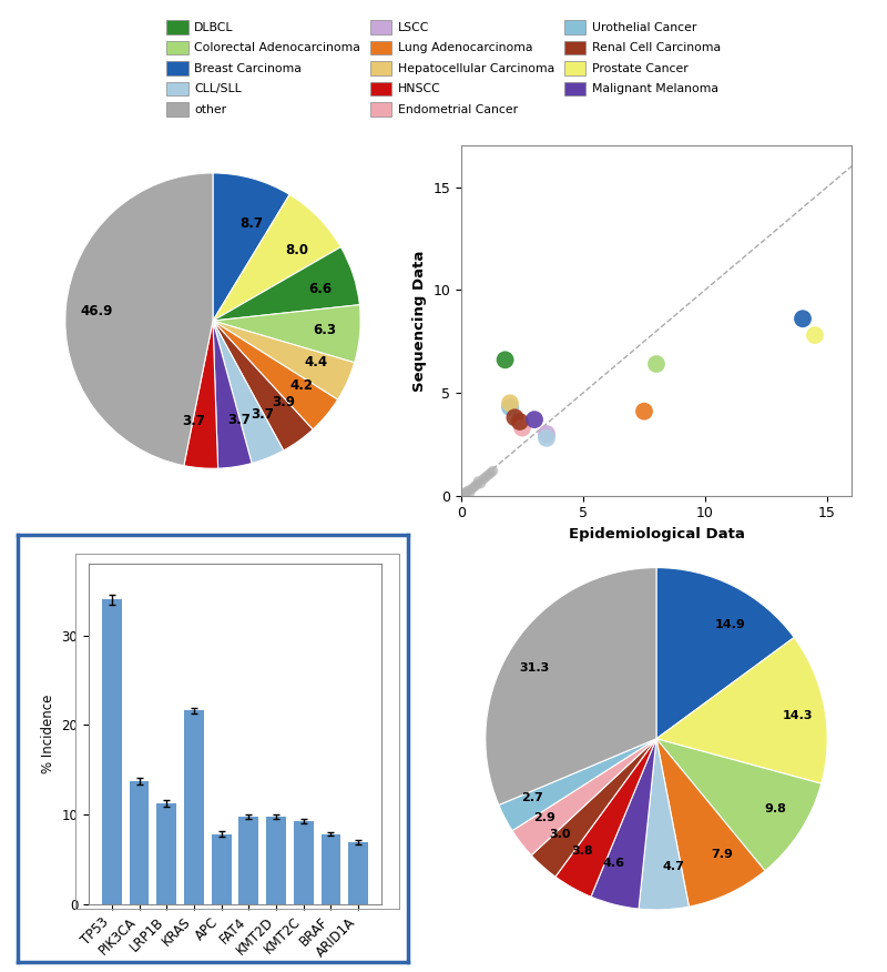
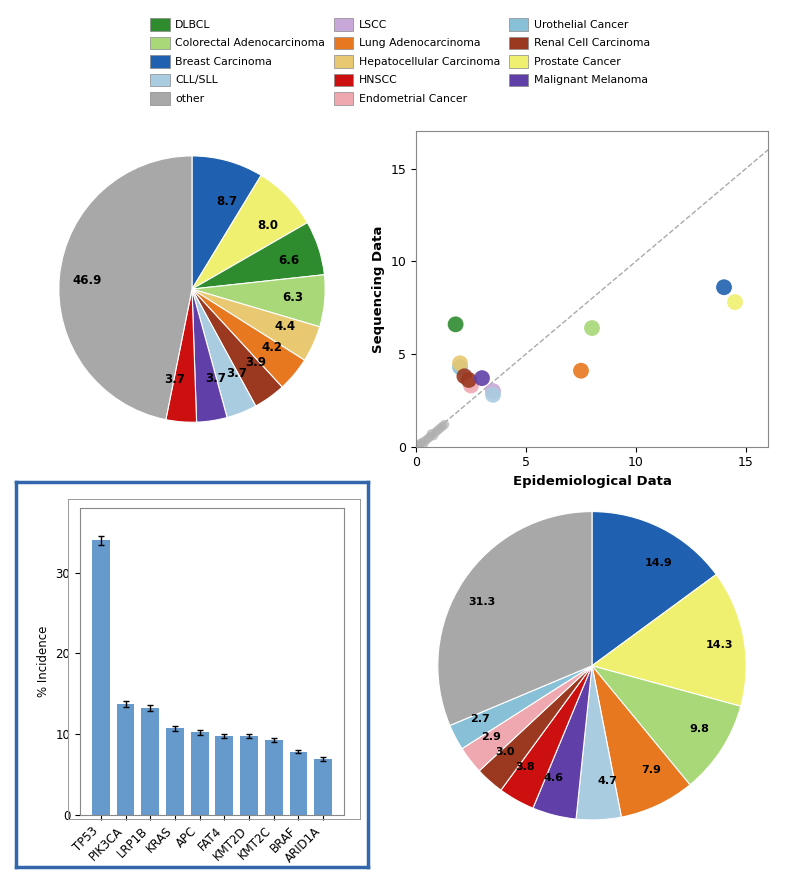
LRP1B: 11.2 -> 13.2
KRAS: 21.6 -> 10.7
APC: 7.8 -> 10.2
